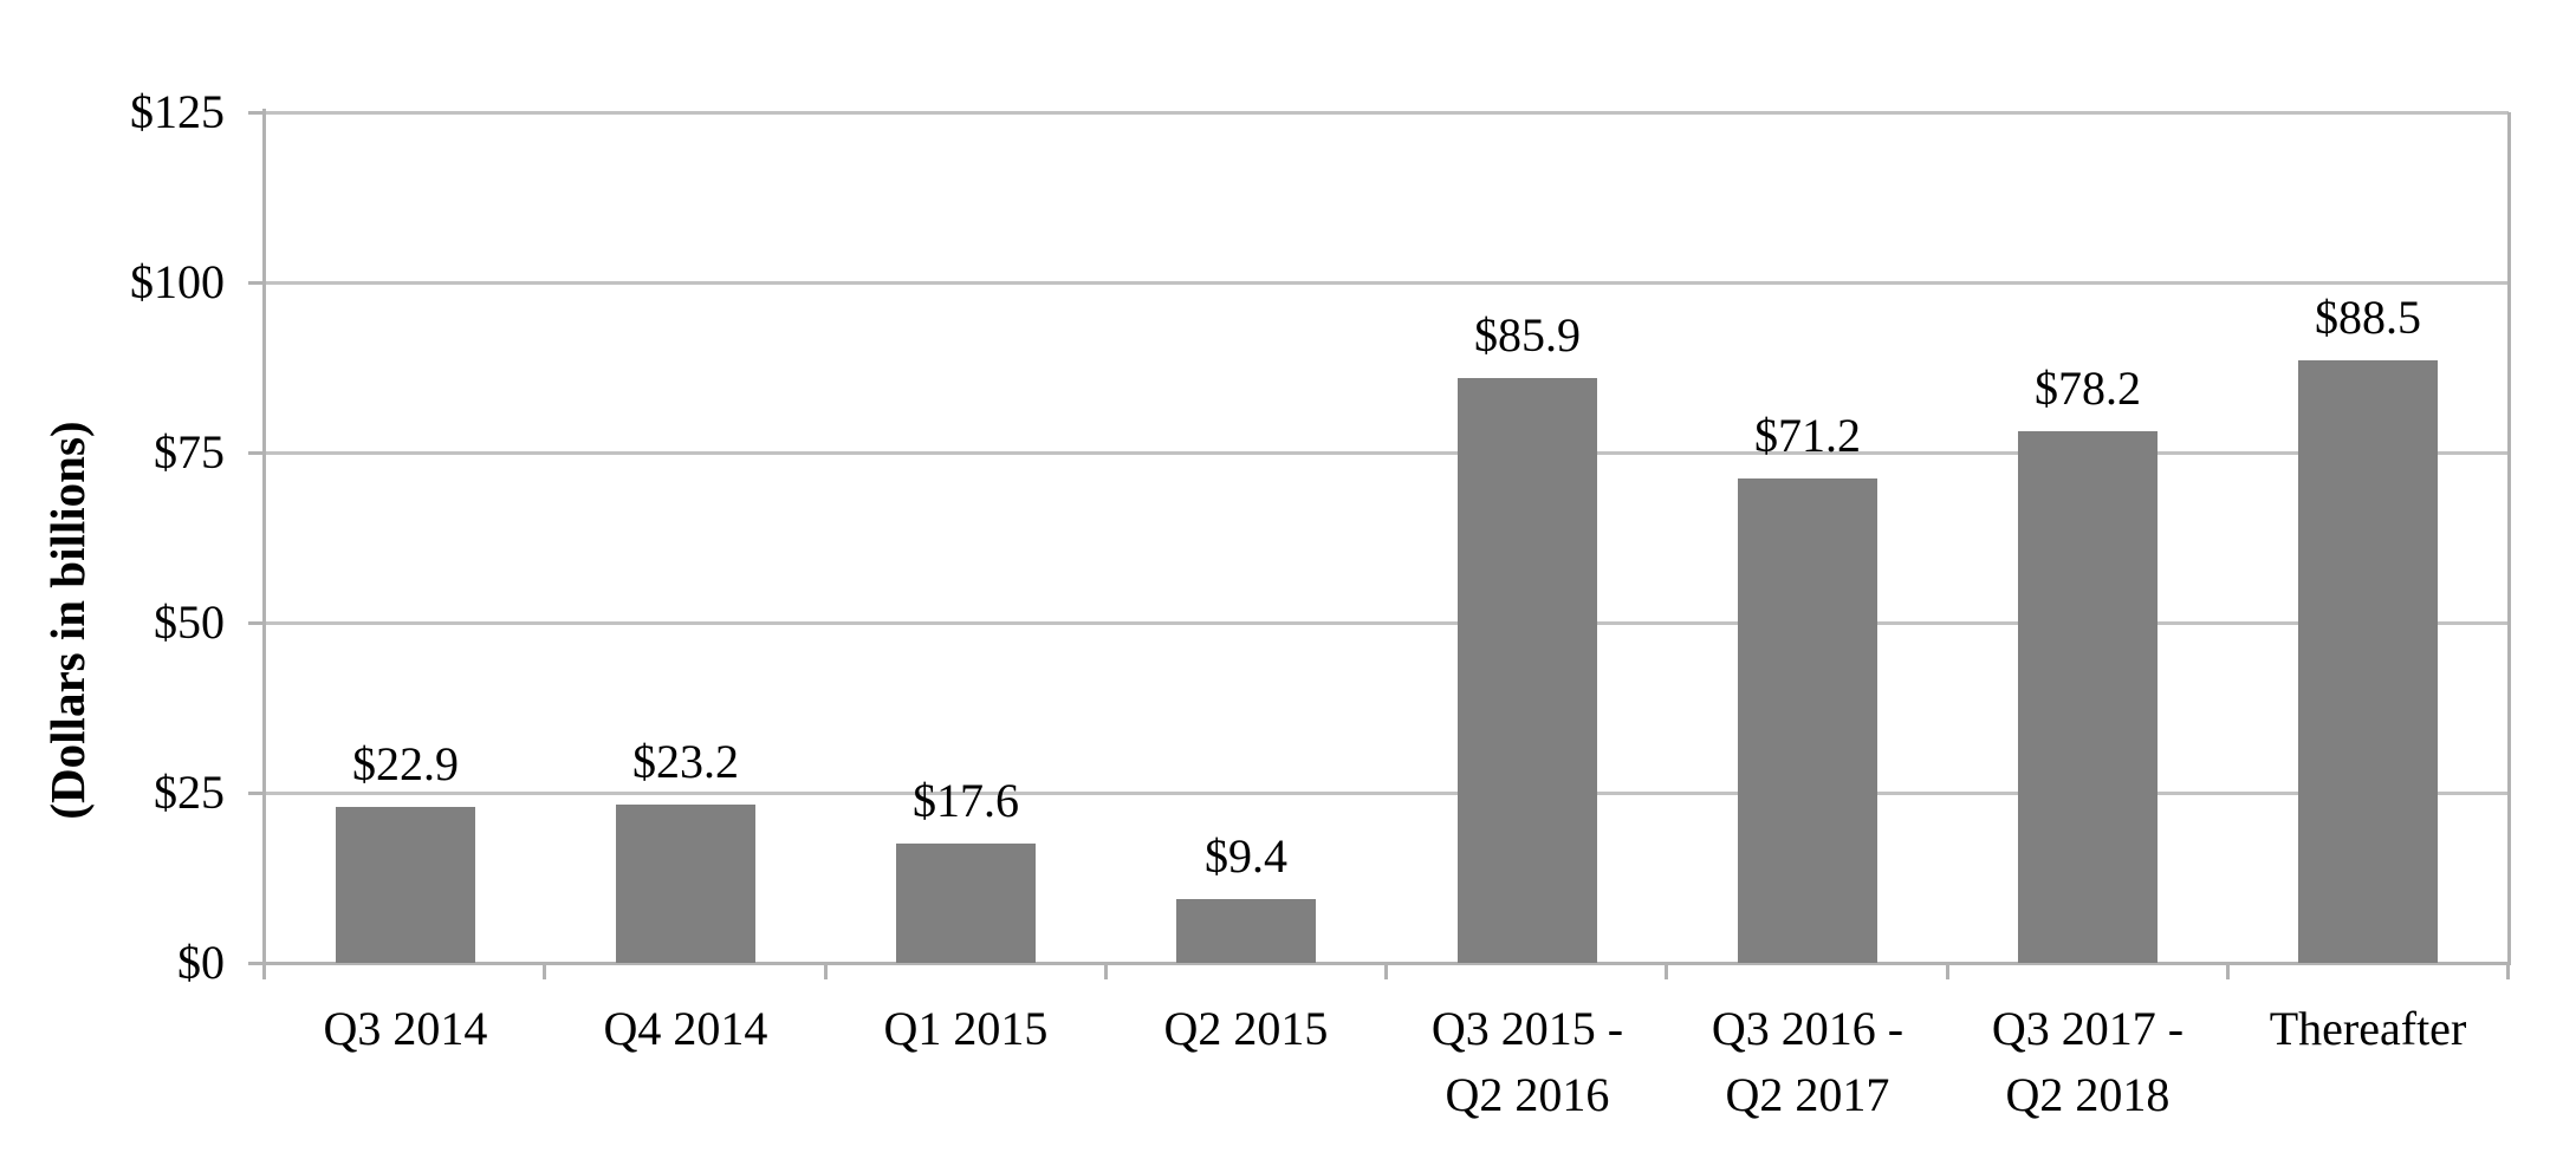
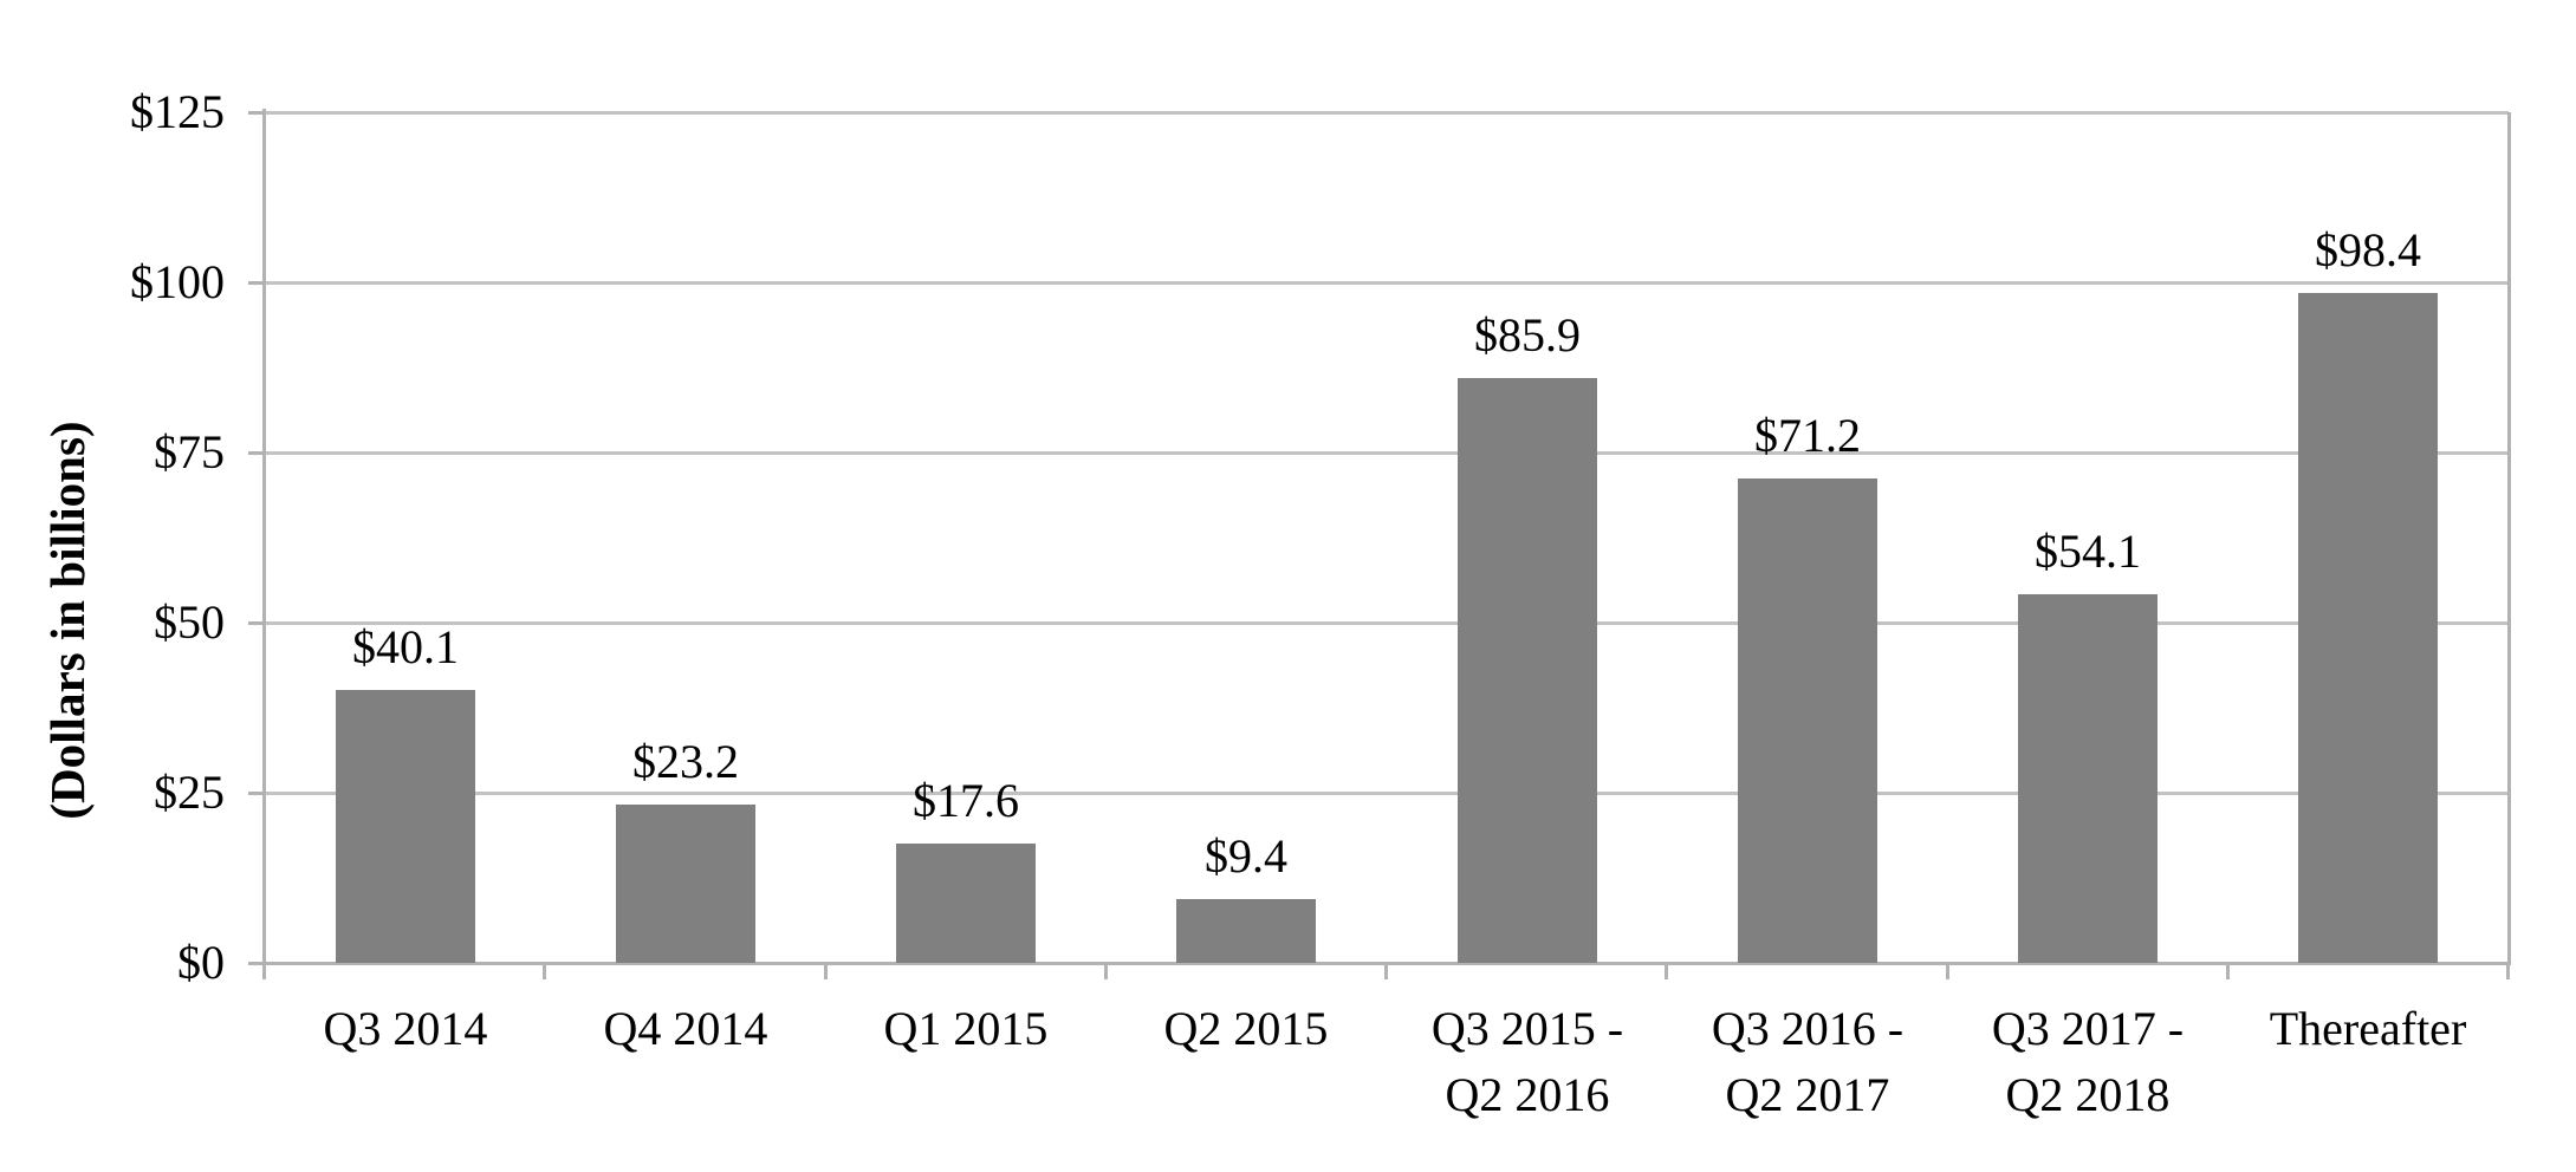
Q3 2014: $22.9 -> $40.1
Q3 2017 - Q2 2018: $78.2 -> $54.1
Thereafter: $88.5 -> $98.4
